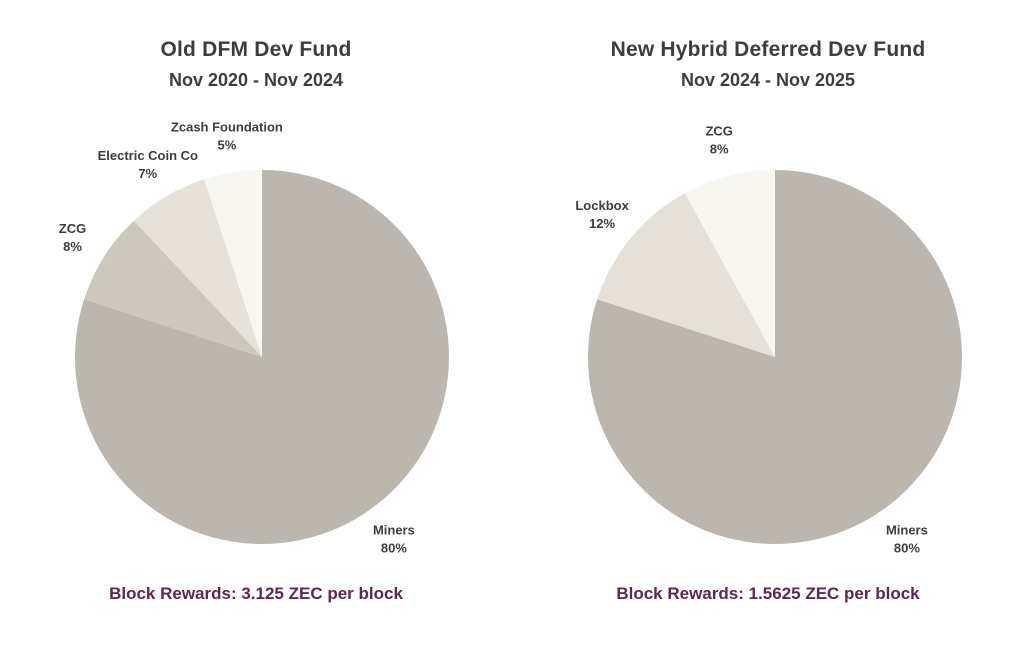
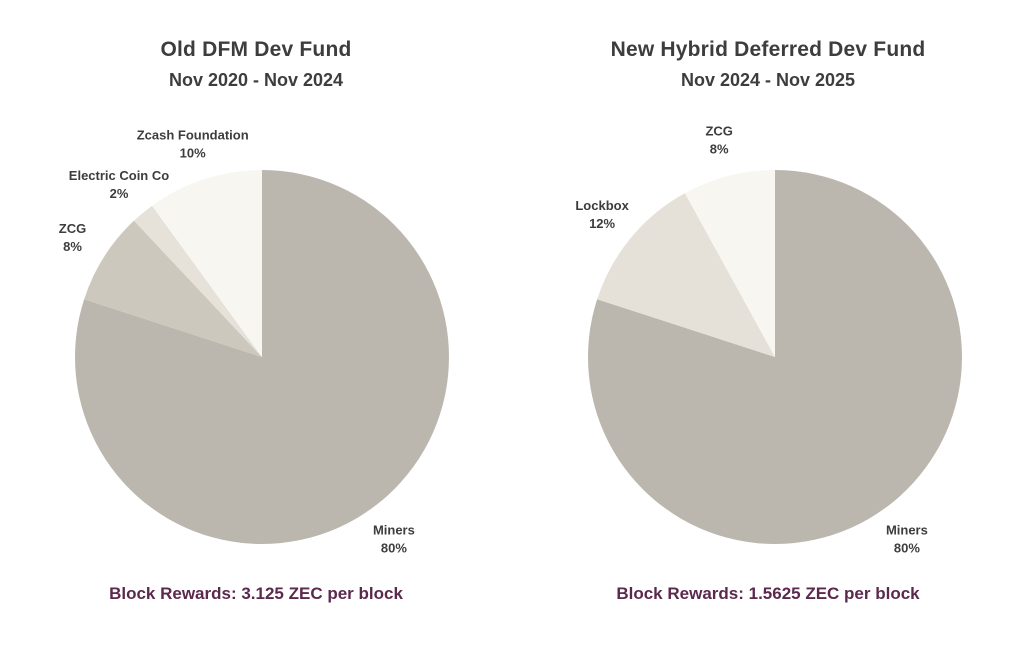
Old DFM Dev Fund/Electric Coin Co: 7% -> 2%
Old DFM Dev Fund/Zcash Foundation: 5% -> 10%
